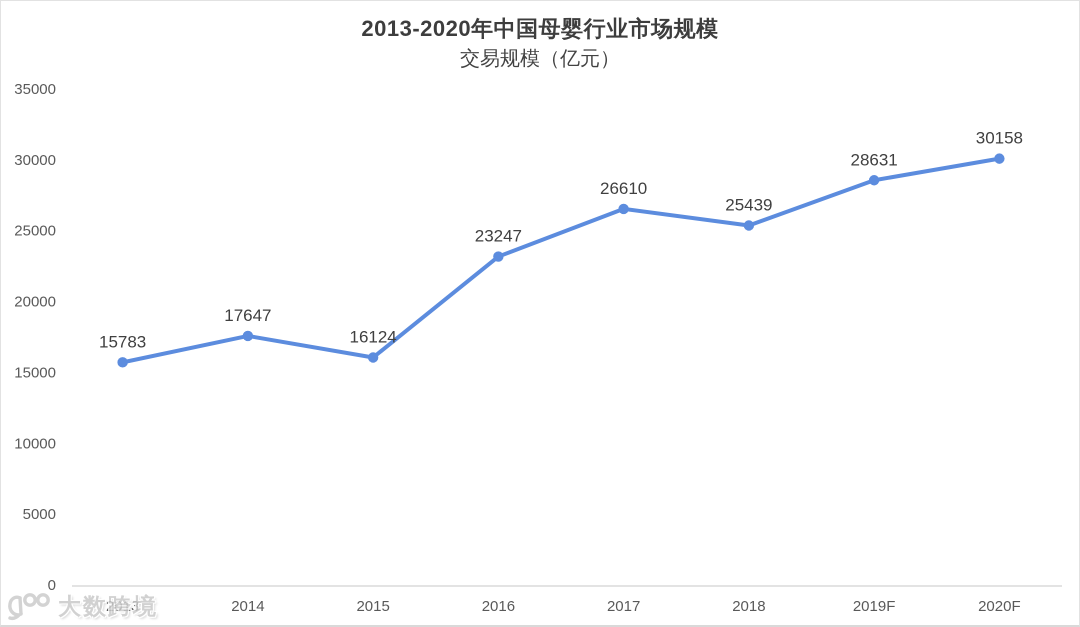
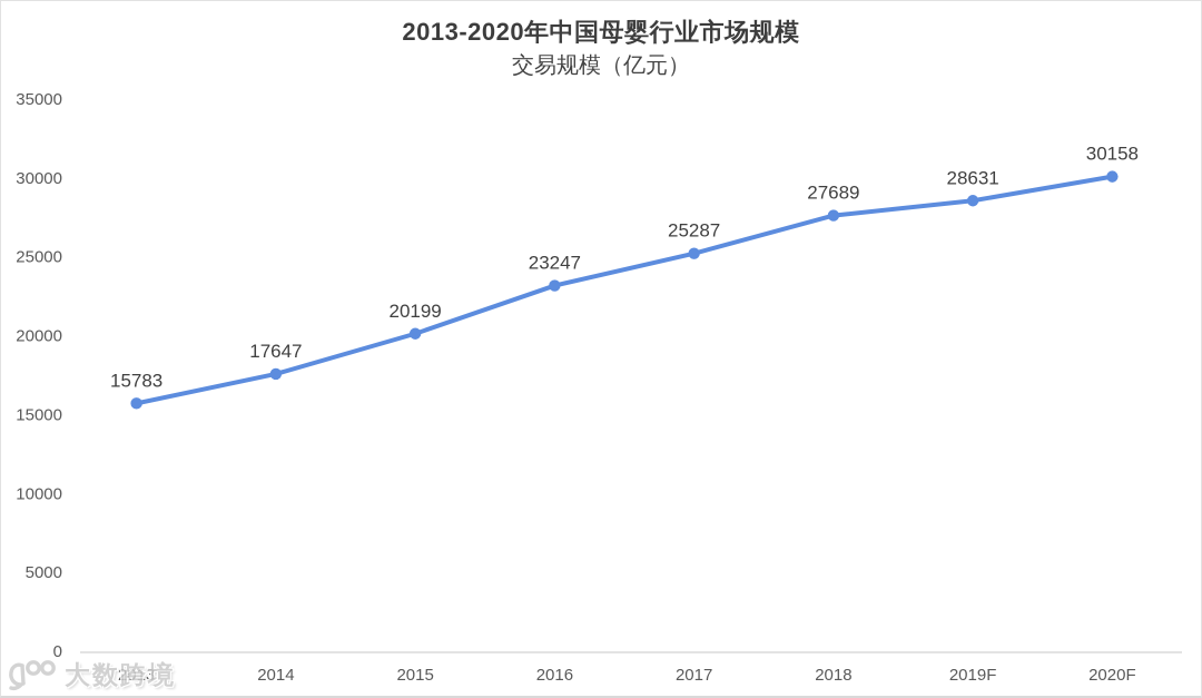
2015: 16124 -> 20199
2017: 26610 -> 25287
2018: 25439 -> 27689
